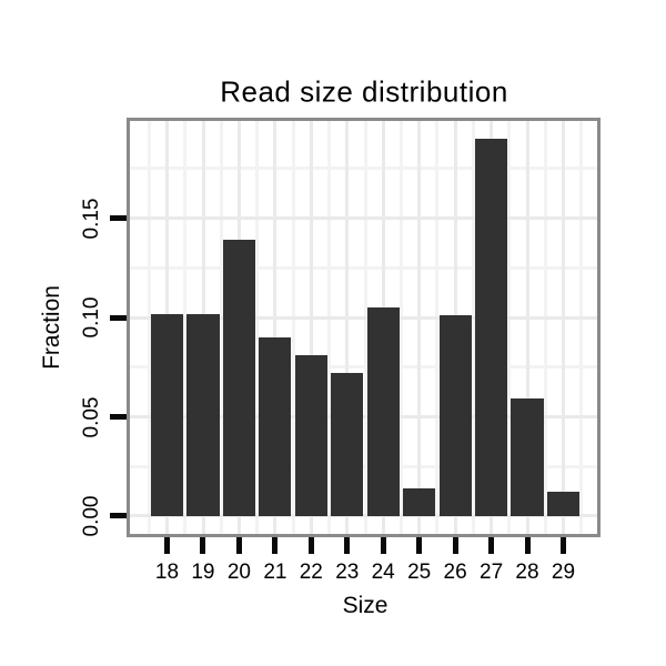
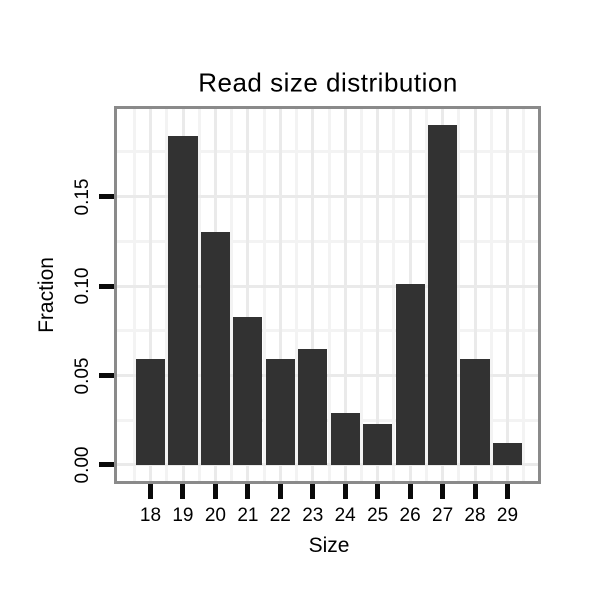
18: 0.102 -> 0.059
19: 0.102 -> 0.184
20: 0.139 -> 0.130
21: 0.090 -> 0.083
22: 0.081 -> 0.059
23: 0.072 -> 0.065
24: 0.105 -> 0.029
25: 0.014 -> 0.023
